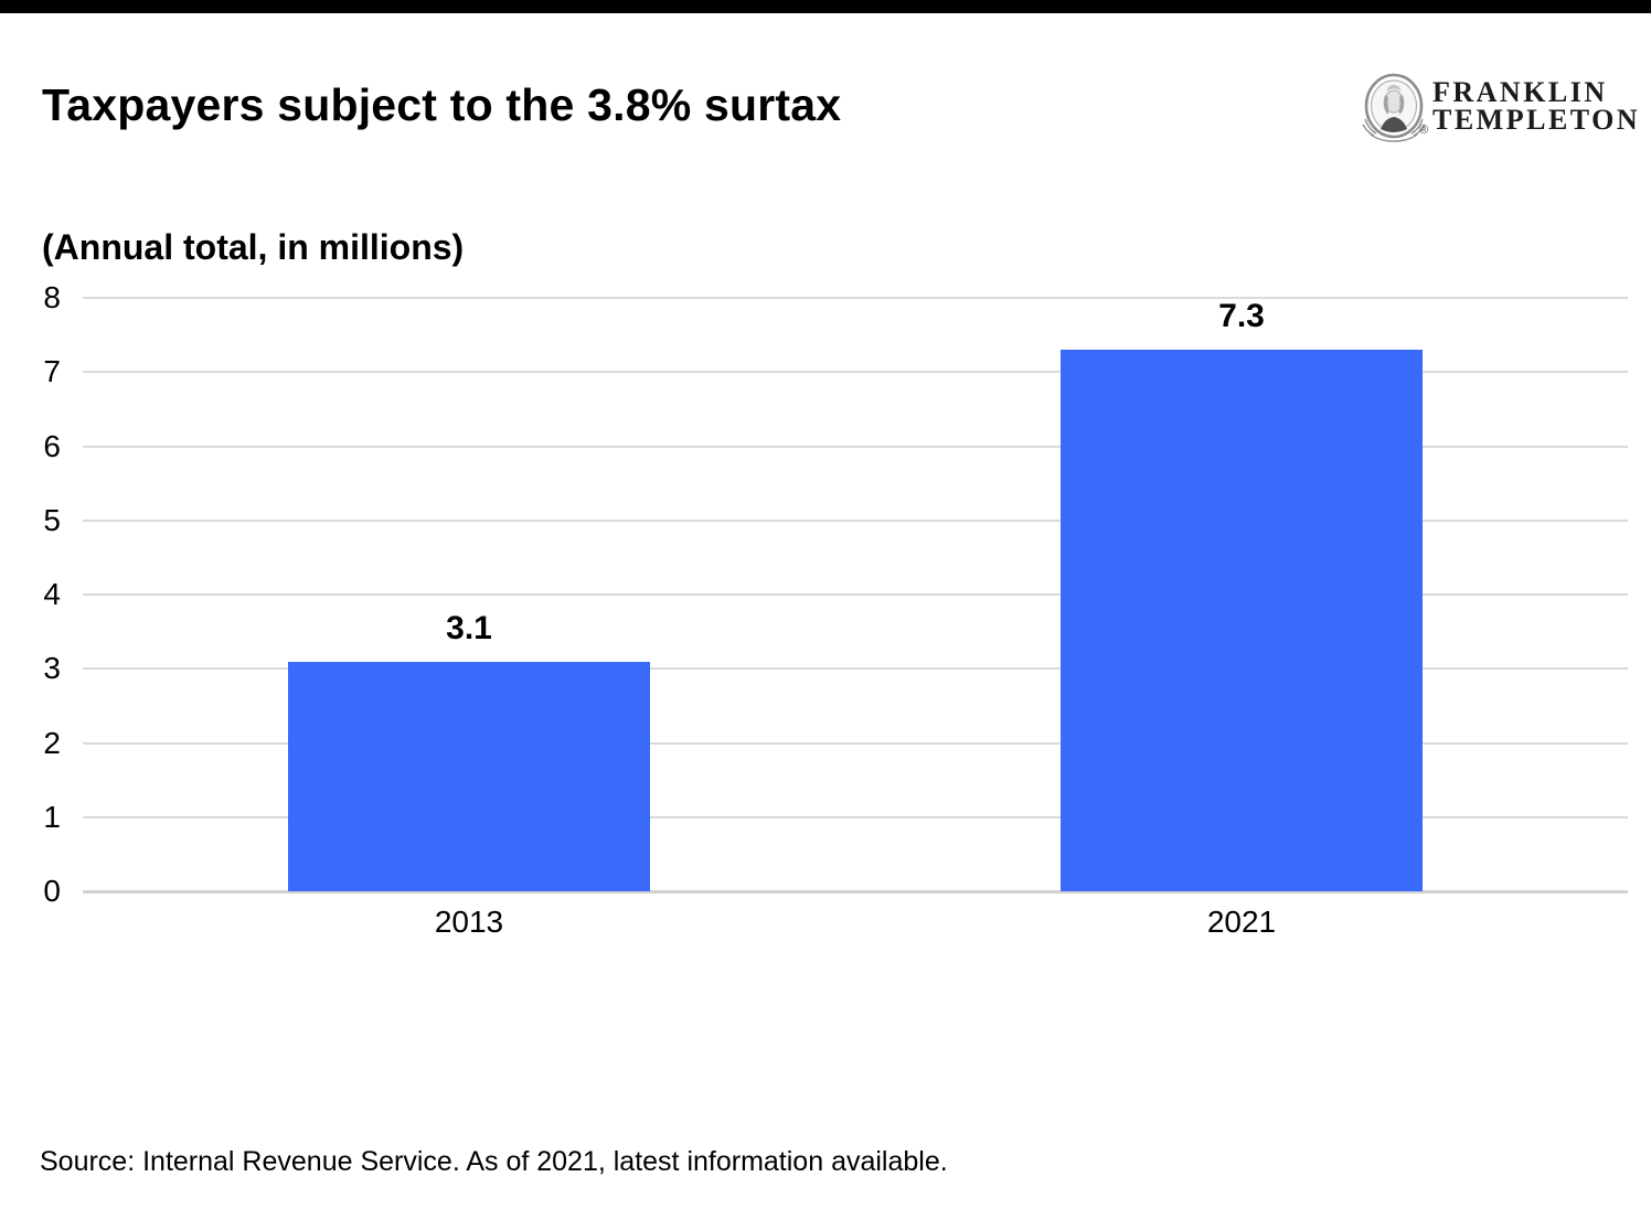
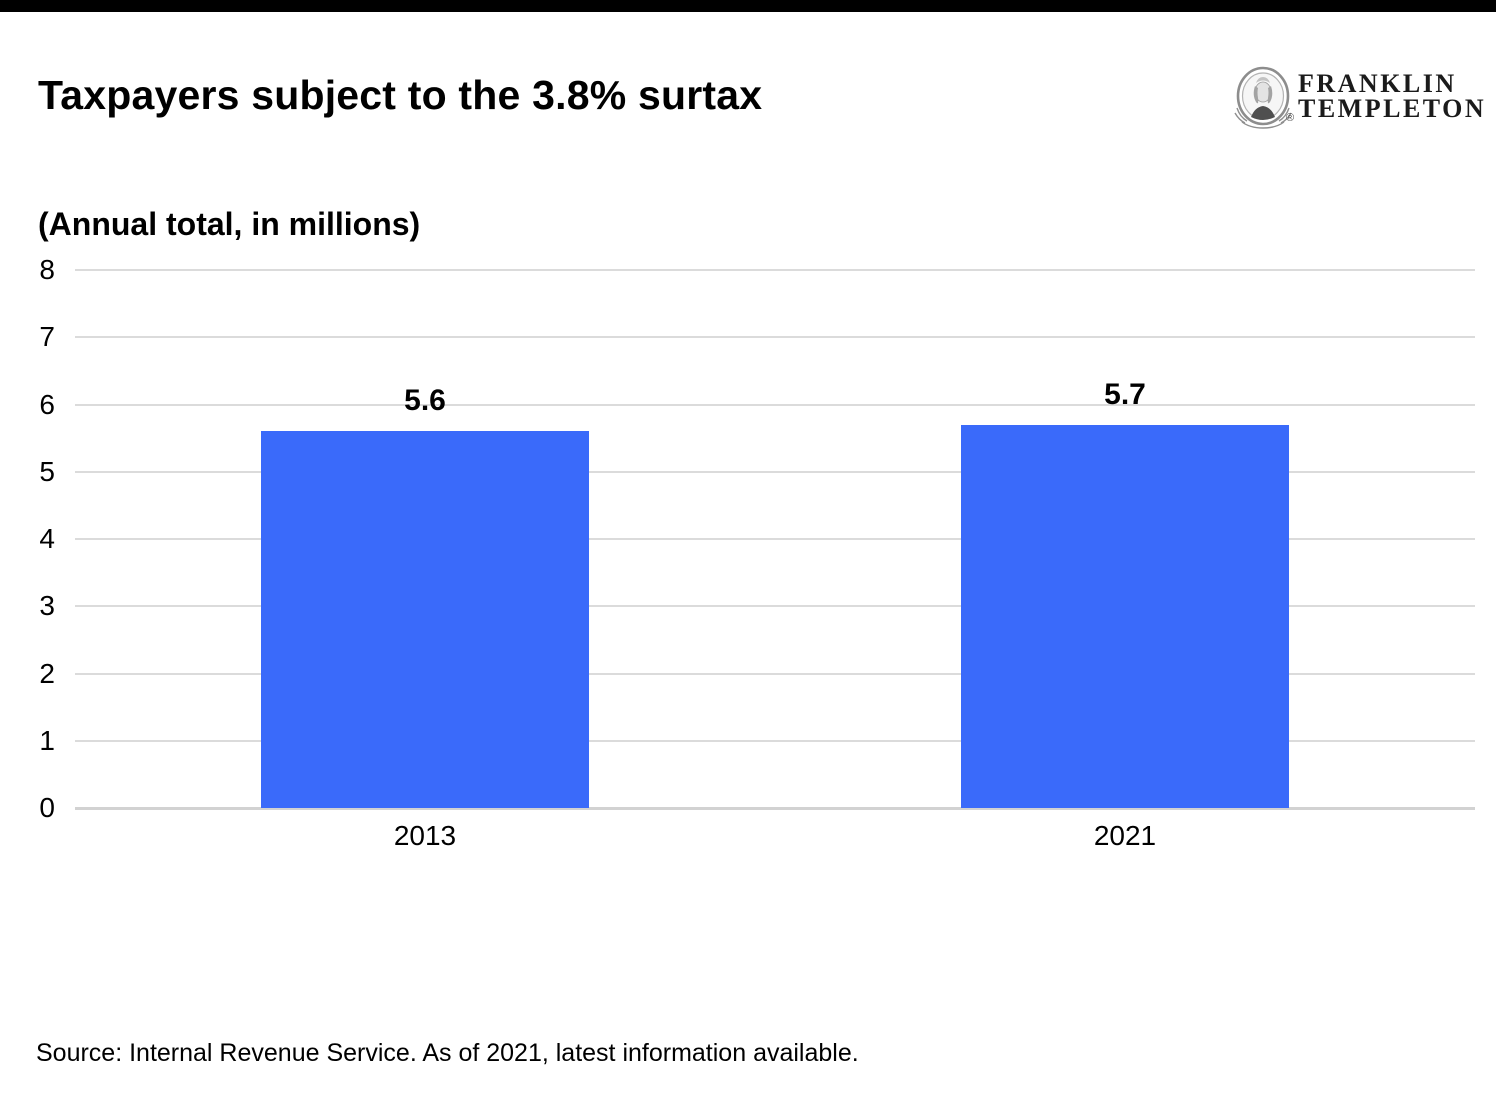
2013: 3.1 -> 5.6
2021: 7.3 -> 5.7
